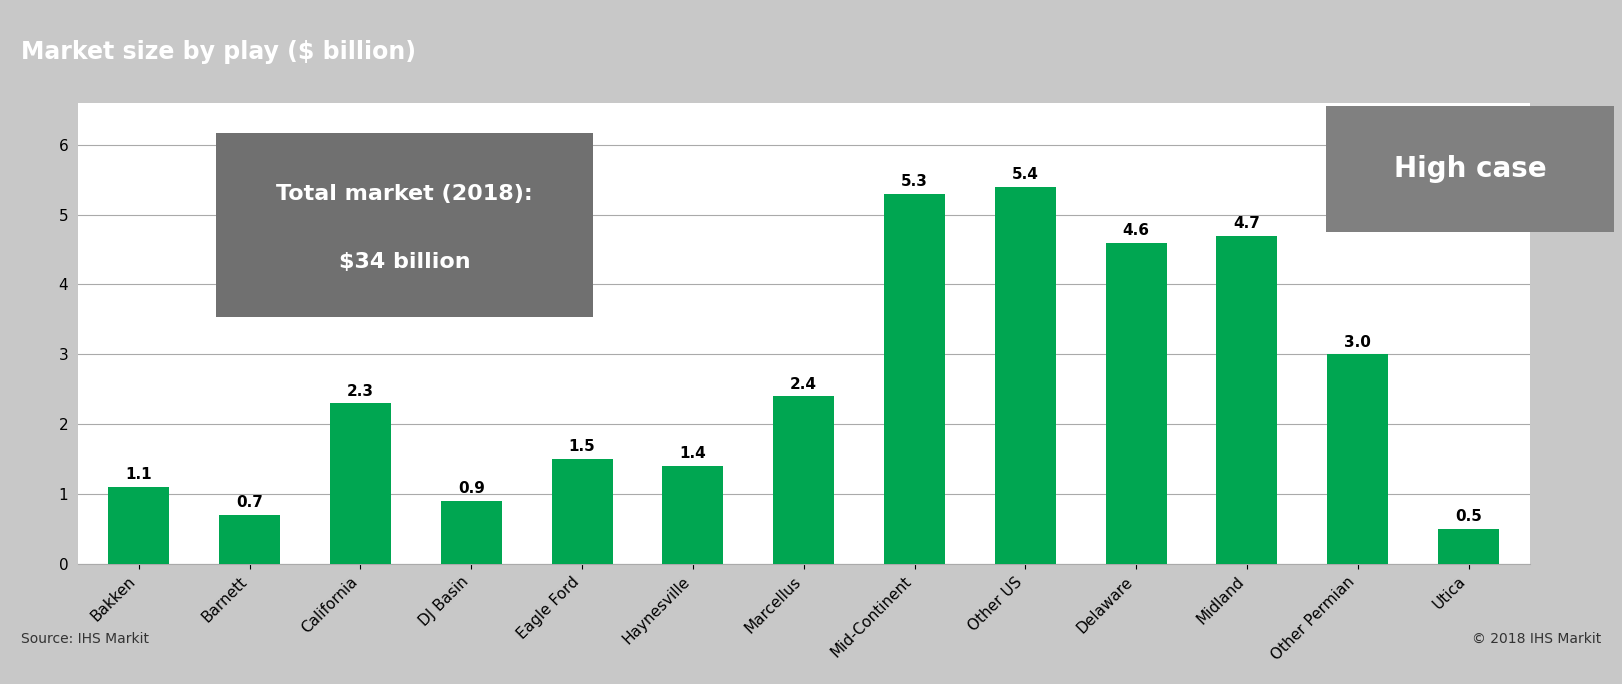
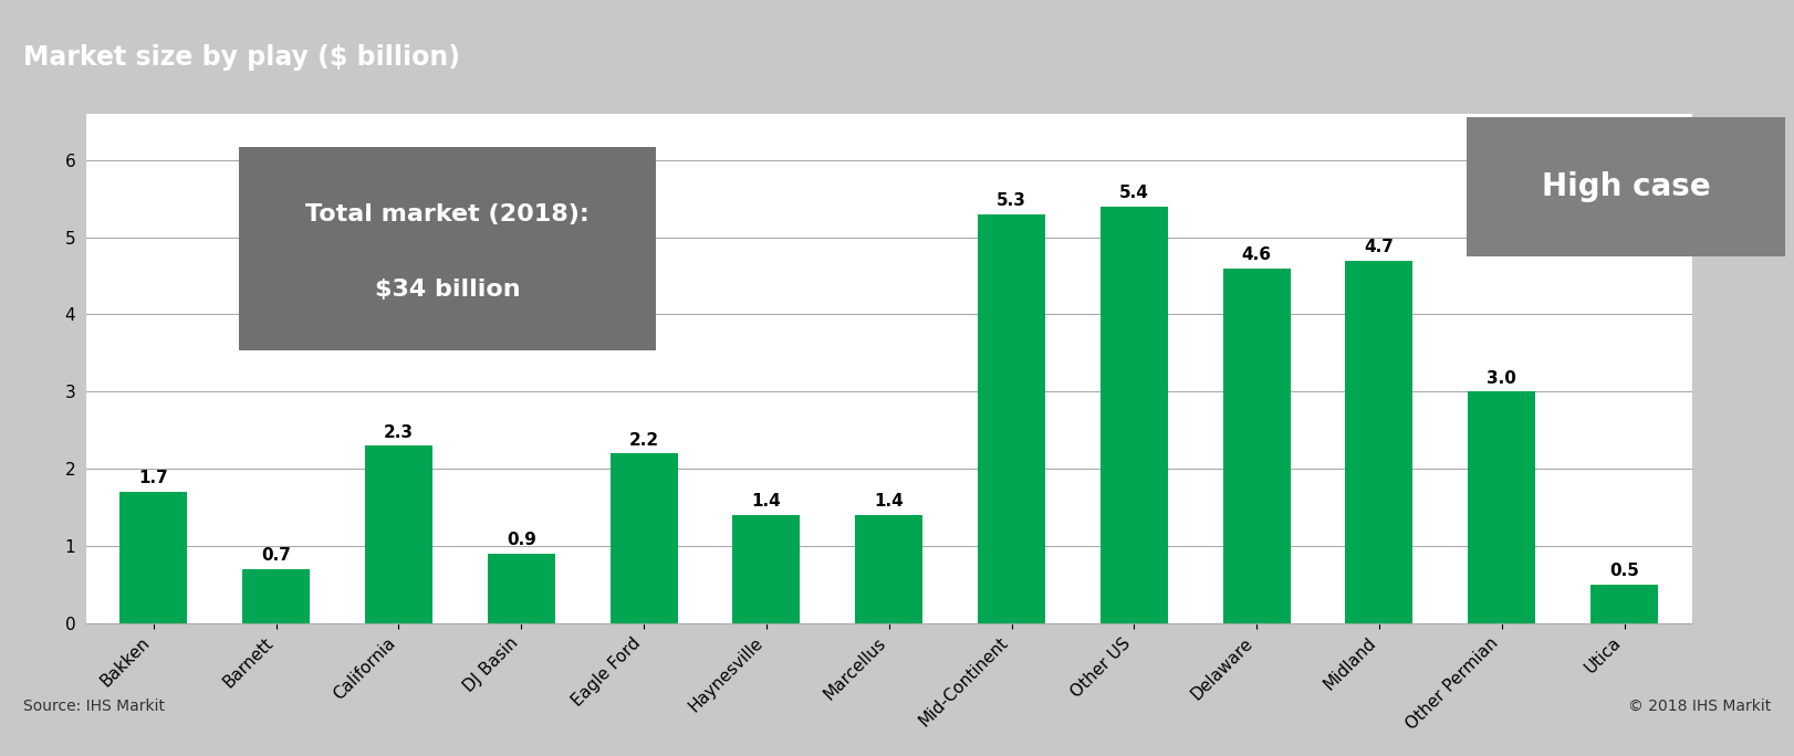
Bakken: 1.1 -> 1.7
Eagle Ford: 1.5 -> 2.2
Marcellus: 2.4 -> 1.4
